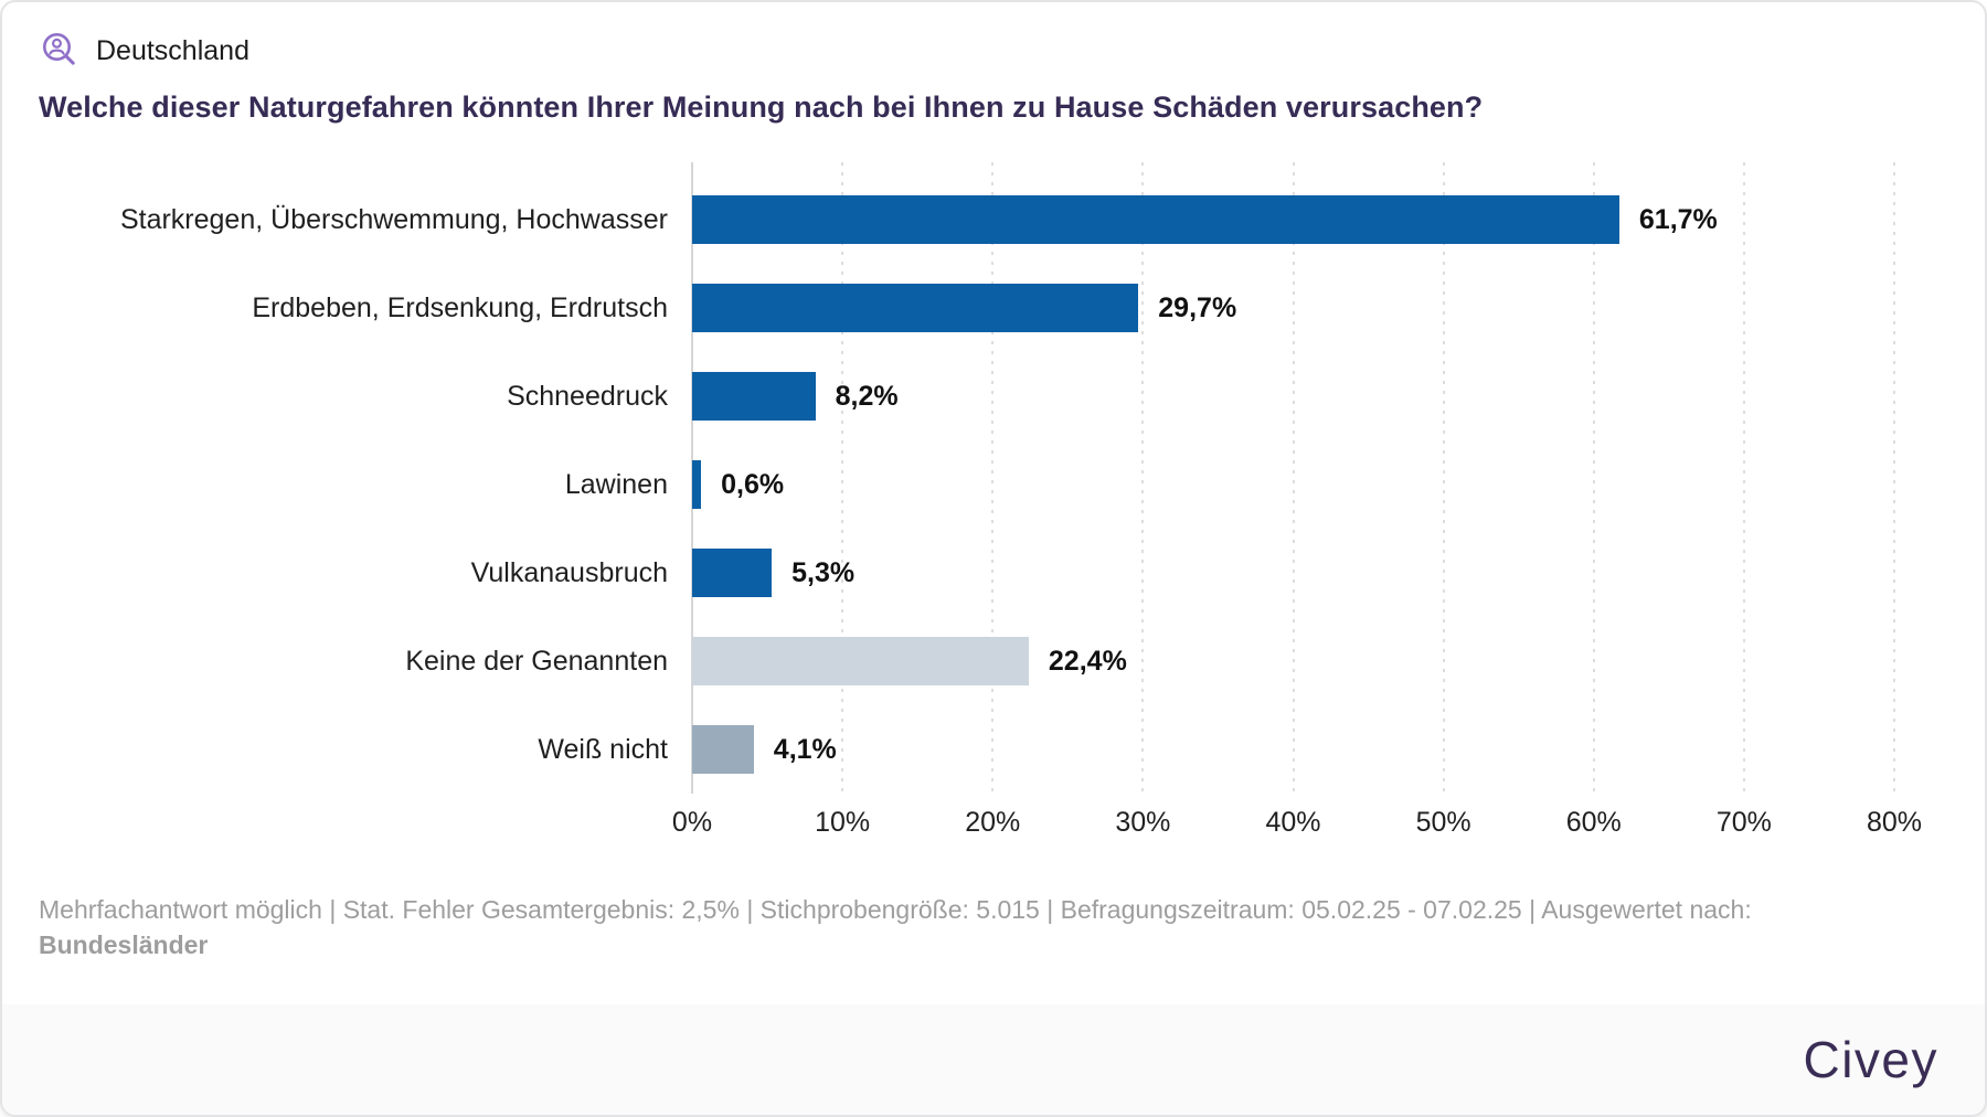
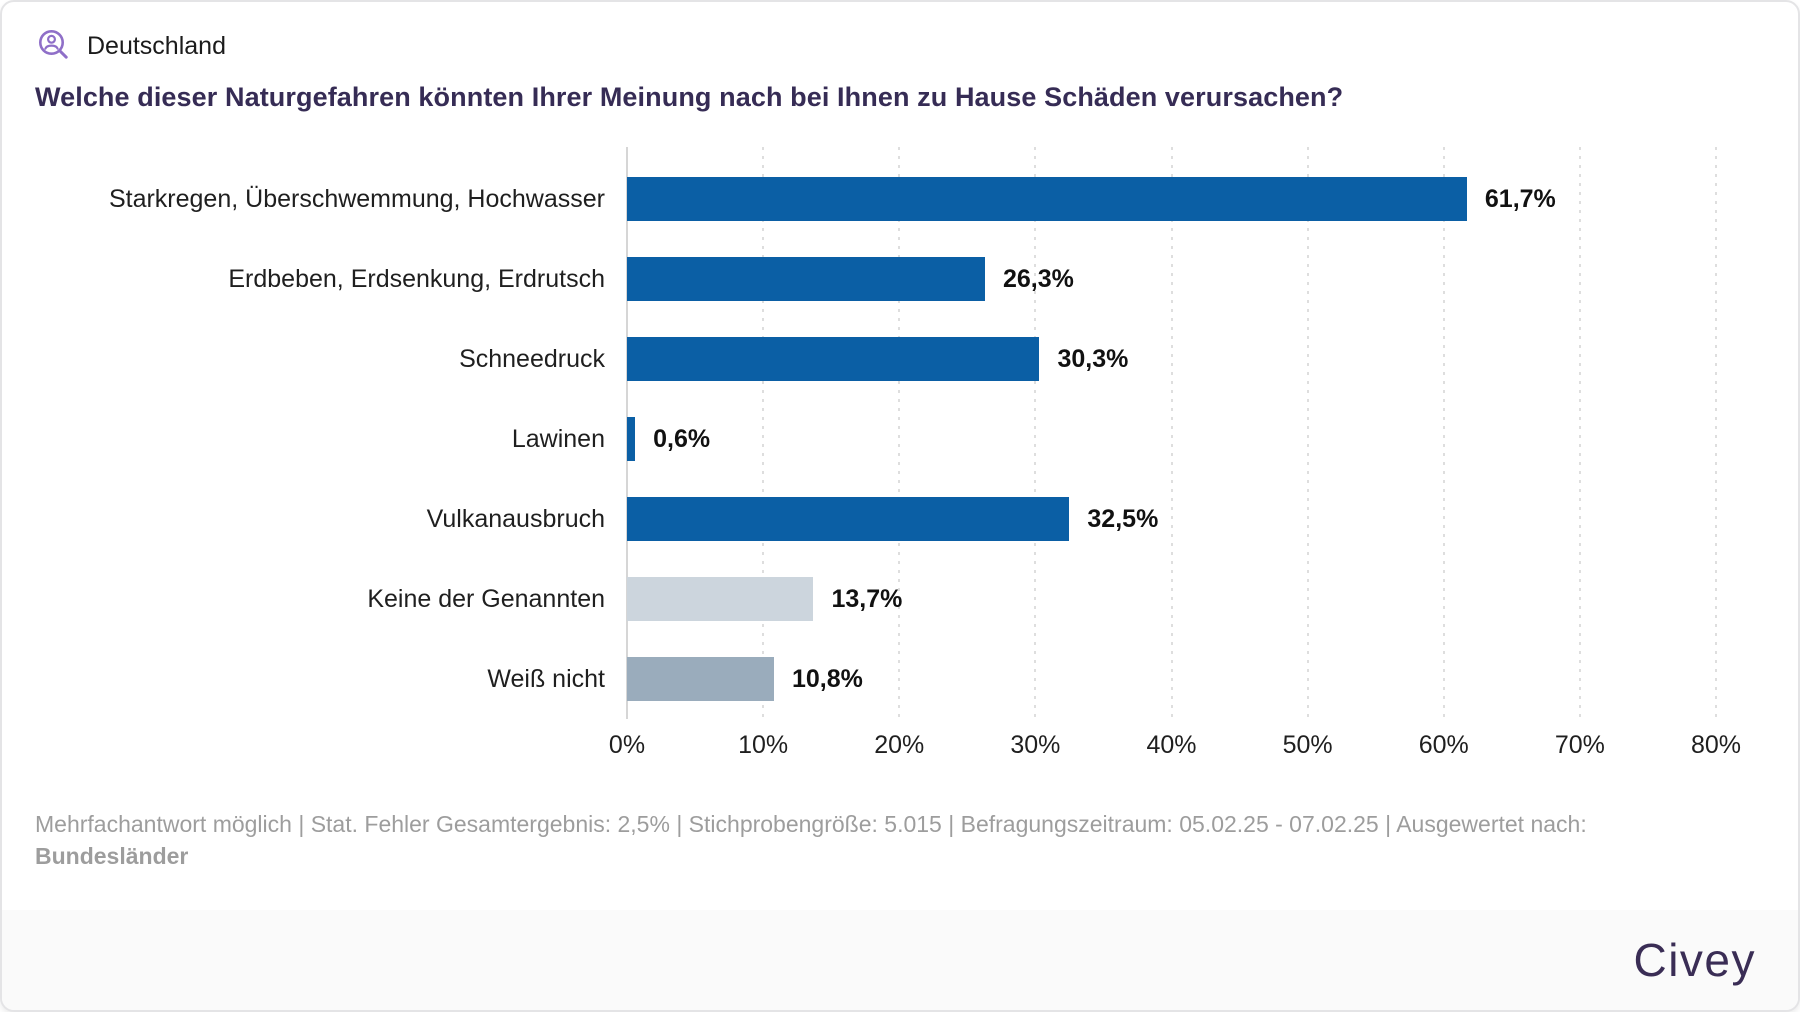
Erdbeben, Erdsenkung, Erdrutsch: 29,7% -> 26,3%
Schneedruck: 8,2% -> 30,3%
Vulkanausbruch: 5,3% -> 32,5%
Keine der Genannten: 22,4% -> 13,7%
Weiß nicht: 4,1% -> 10,8%
